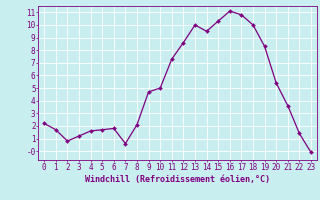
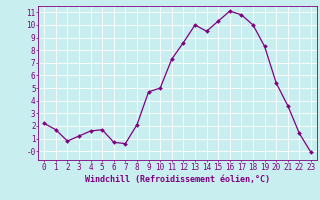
6: 1.8 -> 0.7
